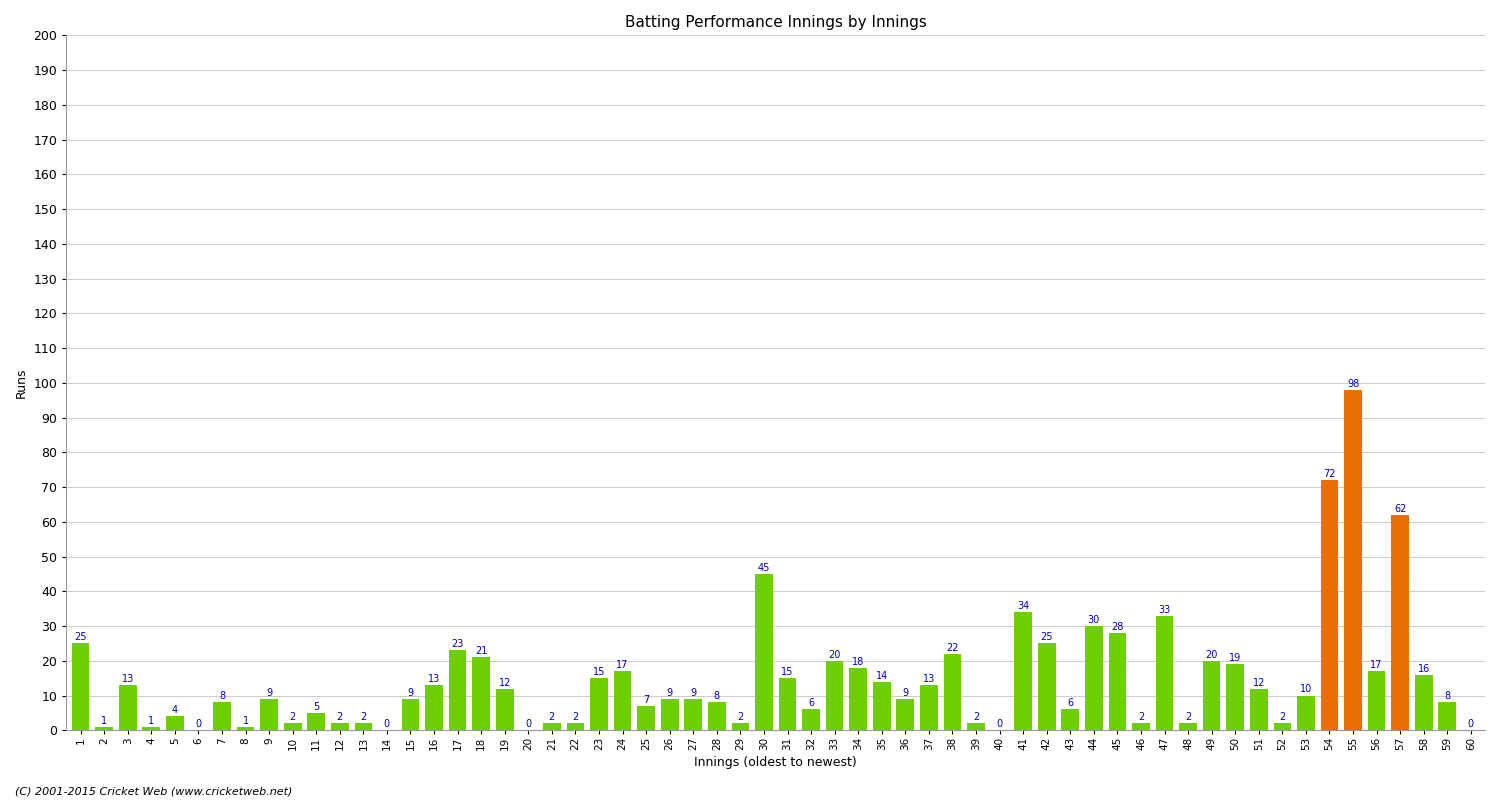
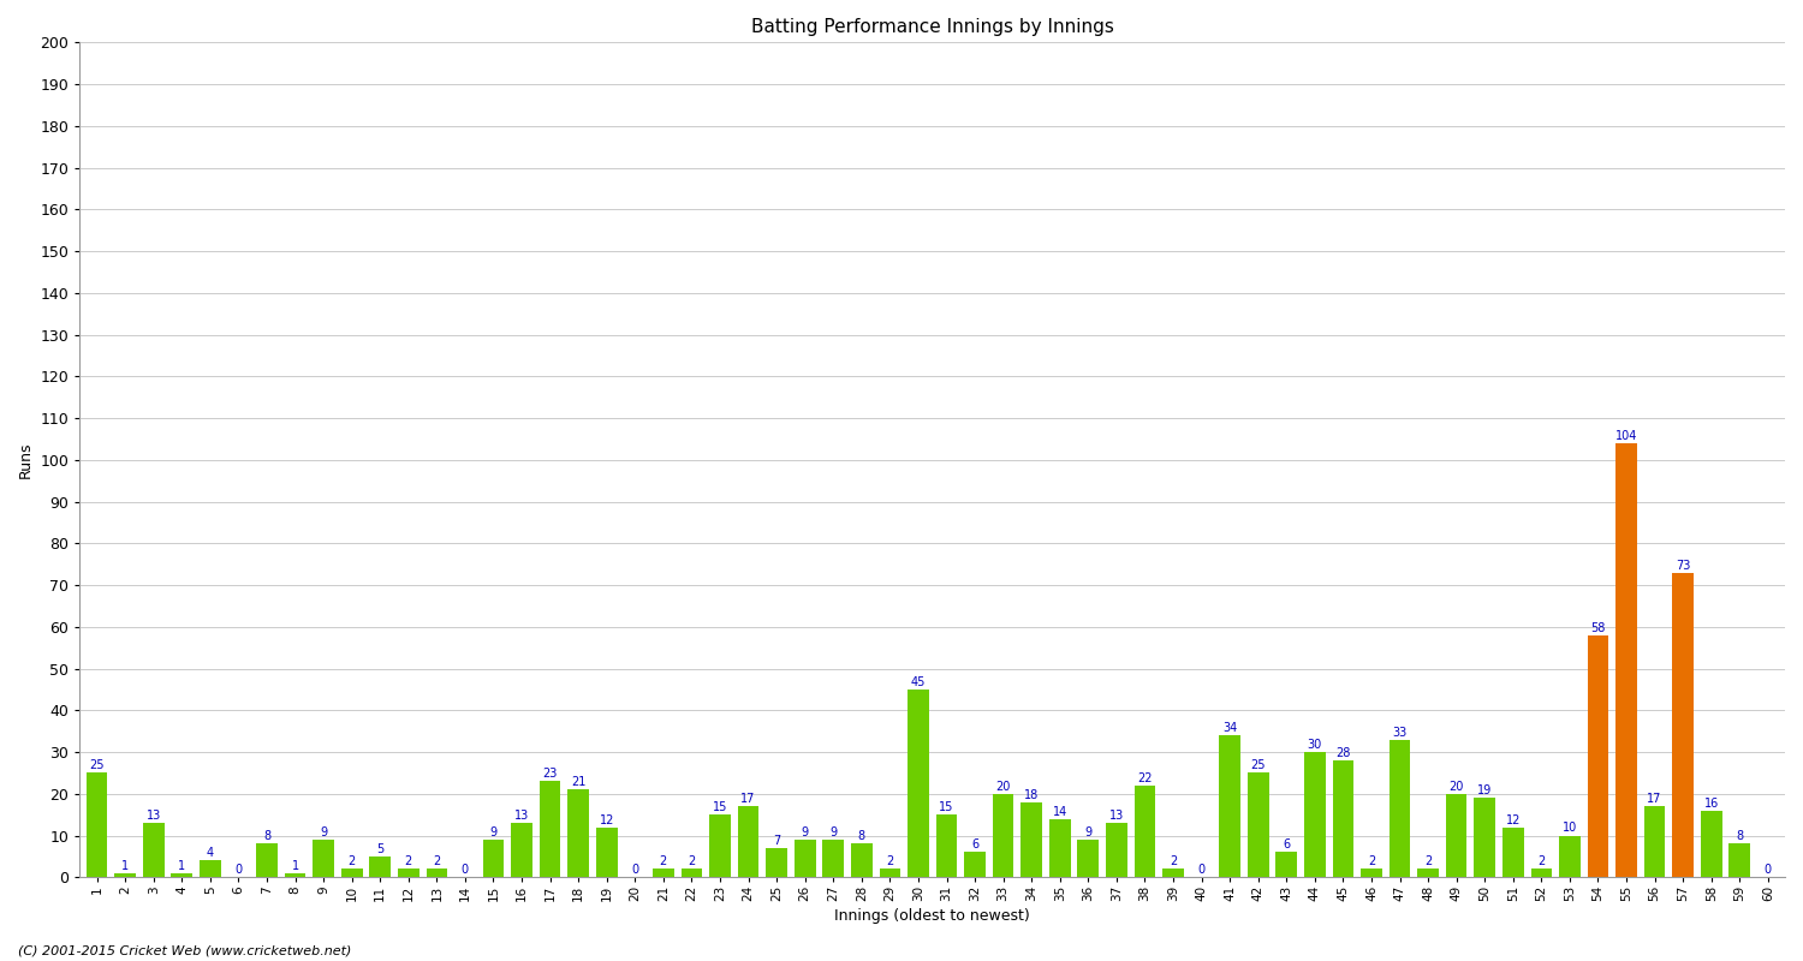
54: 72 -> 58
55: 98 -> 104
57: 62 -> 73
